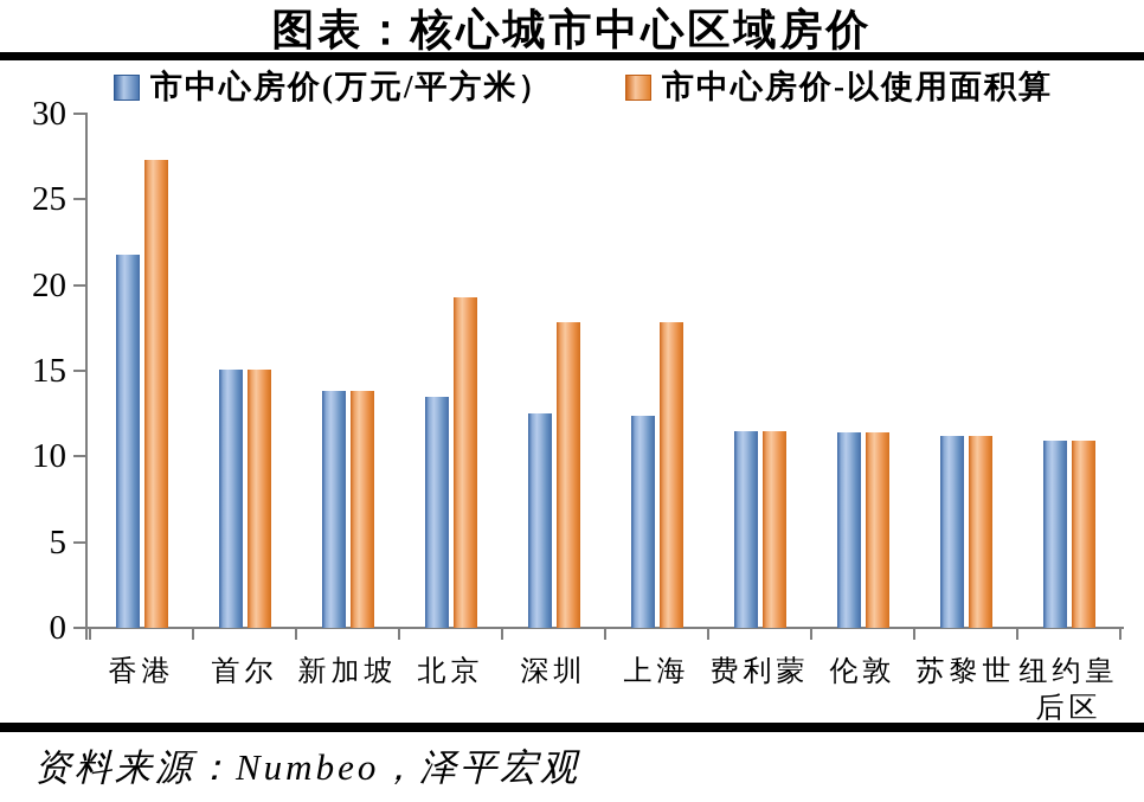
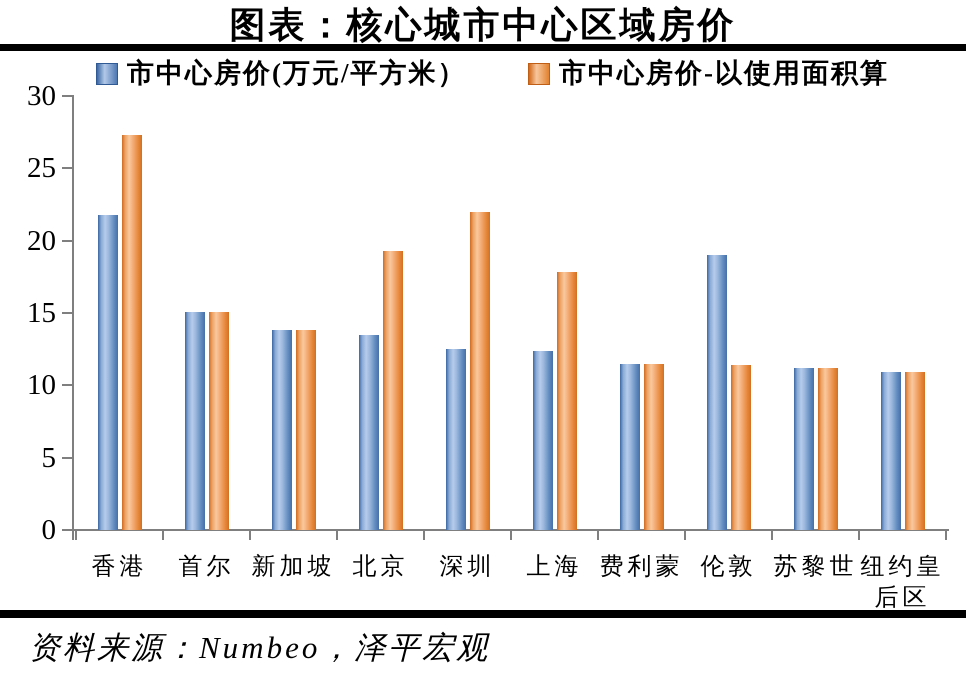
市中心房价-以使用面积算/深圳: 17.8 -> 22.0
市中心房价(万元/平方米）/伦敦: 11.4 -> 19.0
